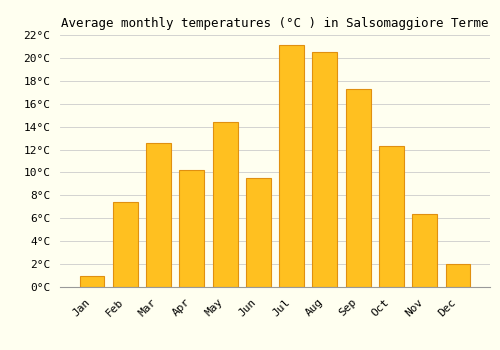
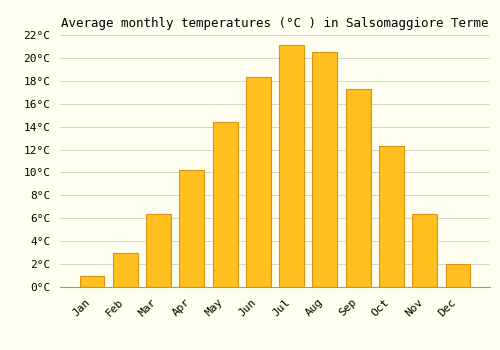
Feb: 7.4°C -> 3.0°C
Mar: 12.6°C -> 6.4°C
Jun: 9.5°C -> 18.3°C
